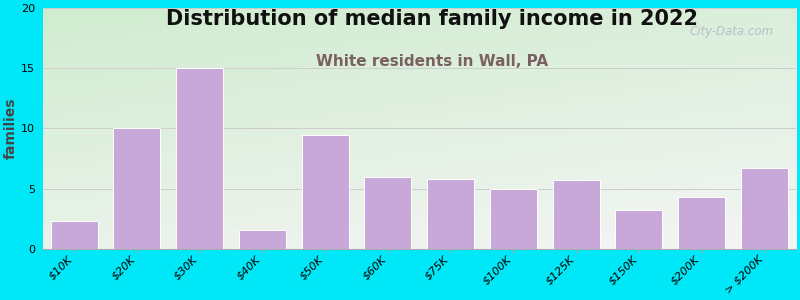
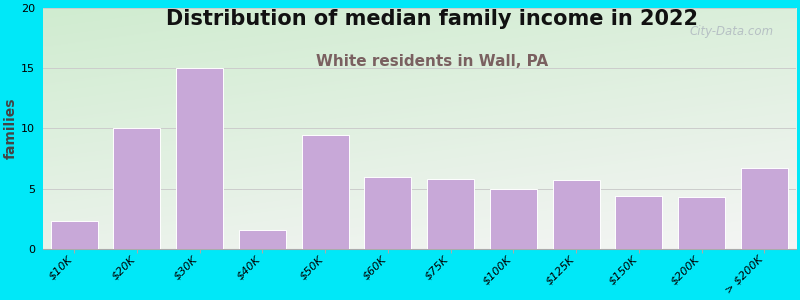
$150K: 3.2 -> 4.4
